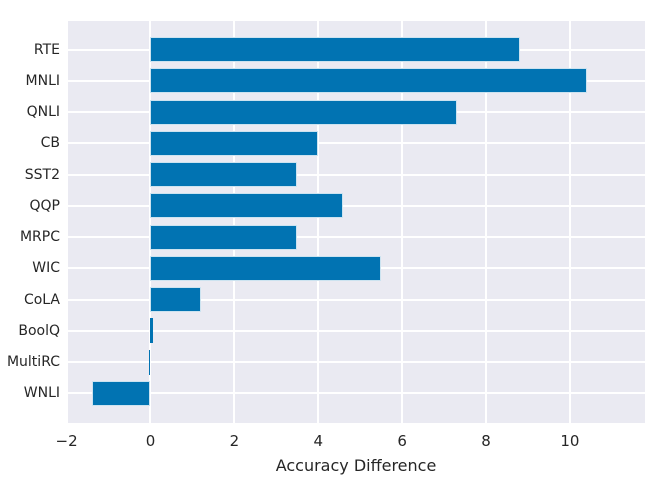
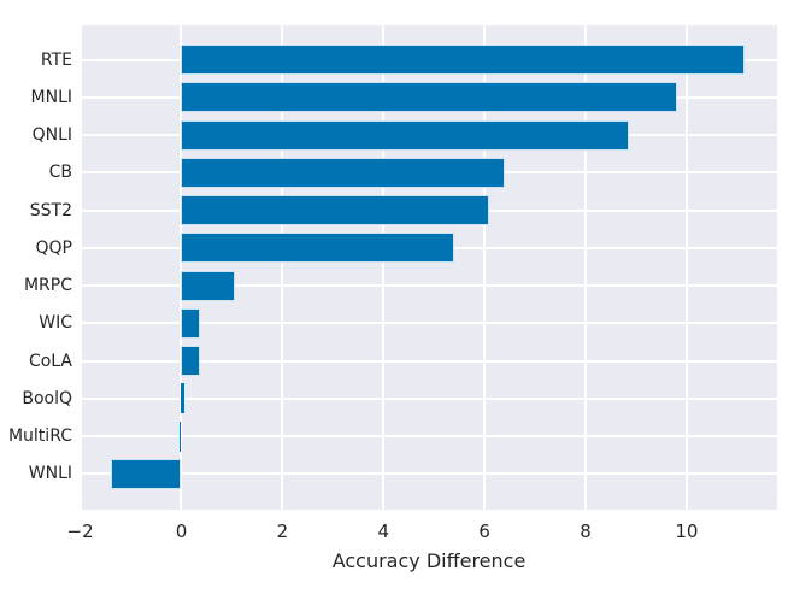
RTE: 8.8 -> 11.2
MNLI: 10.4 -> 9.8
QNLI: 7.3 -> 8.8
CB: 4.0 -> 6.4
SST2: 3.5 -> 6.1
QQP: 4.6 -> 5.4
MRPC: 3.5 -> 1.1
WIC: 5.5 -> 0.4
CoLA: 1.2 -> 0.4
